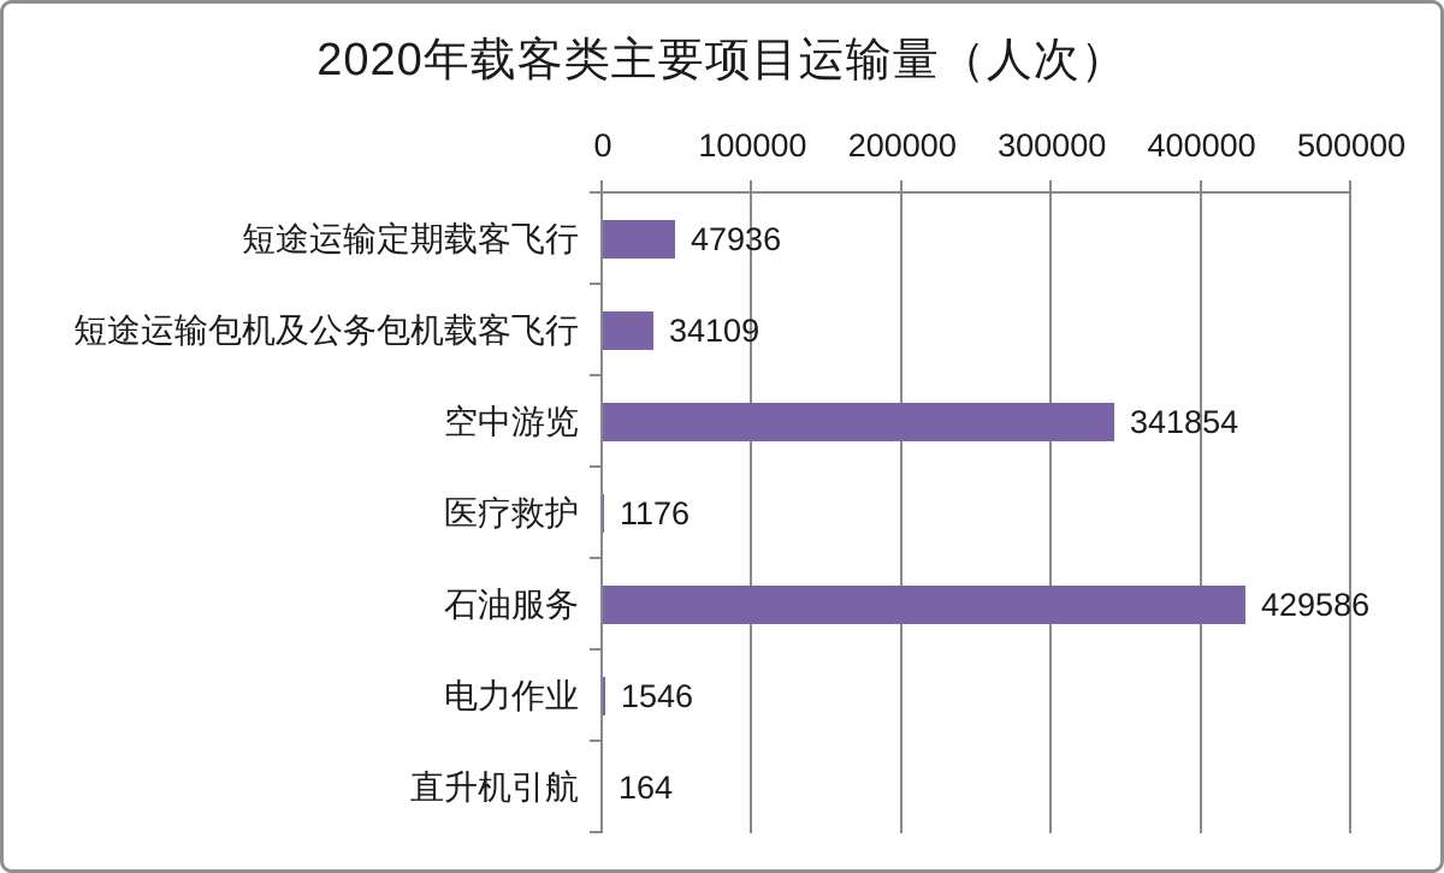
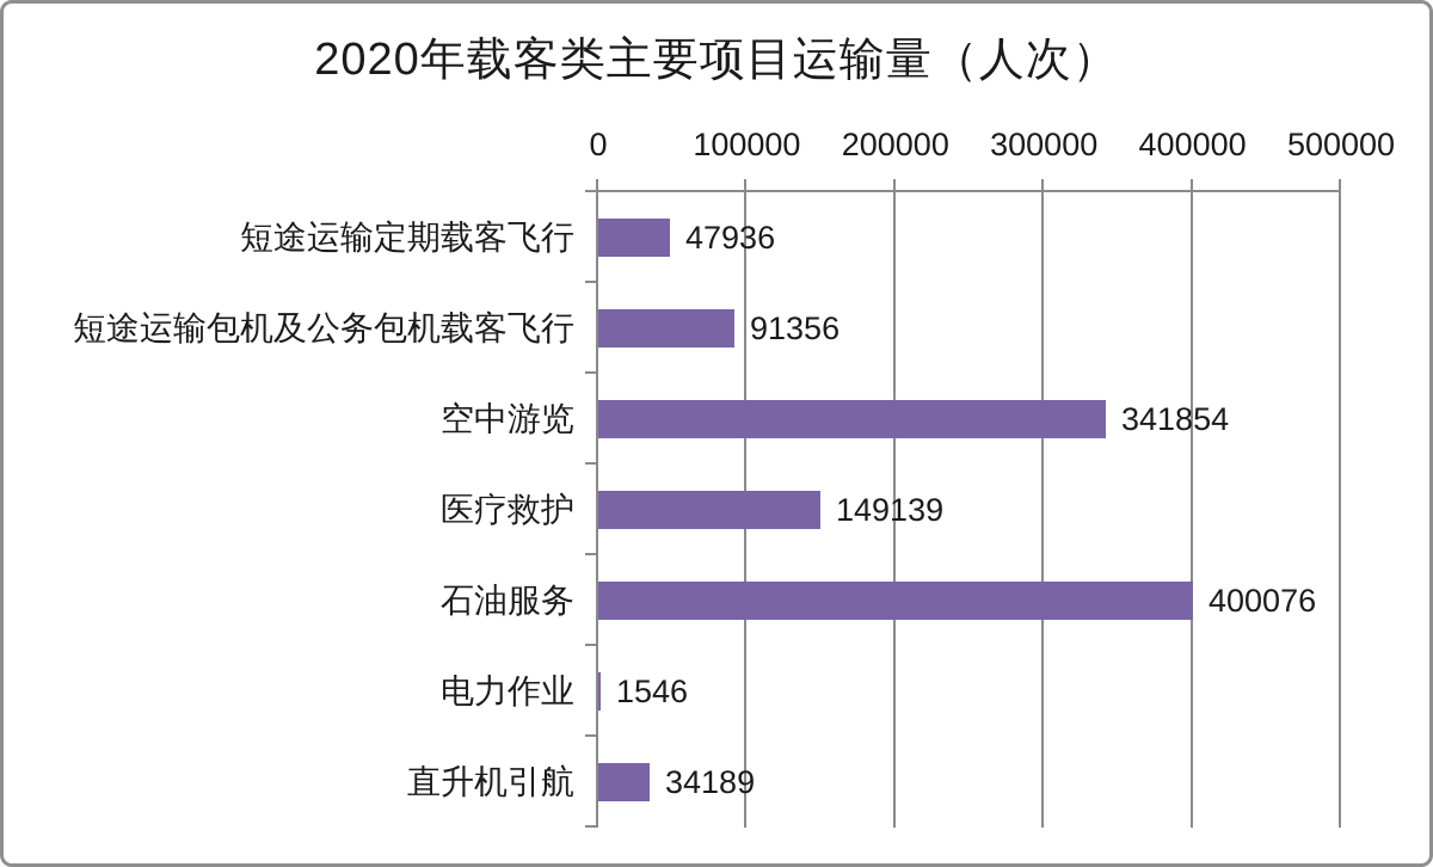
短途运输包机及公务包机载客飞行: 34109 -> 91356
医疗救护: 1176 -> 149139
石油服务: 429586 -> 400076
直升机引航: 164 -> 34189
